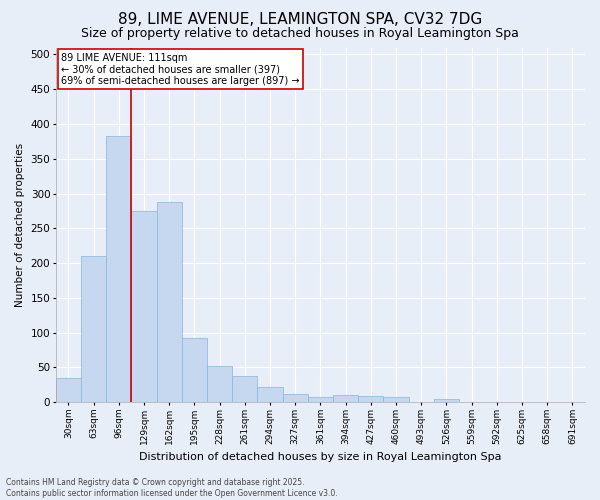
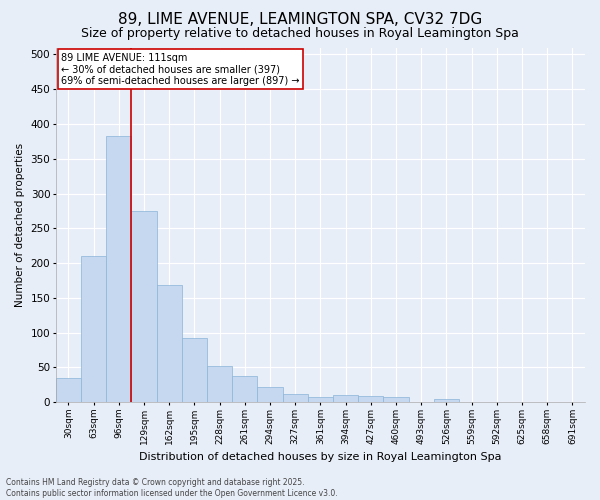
162sqm: 288 -> 168
